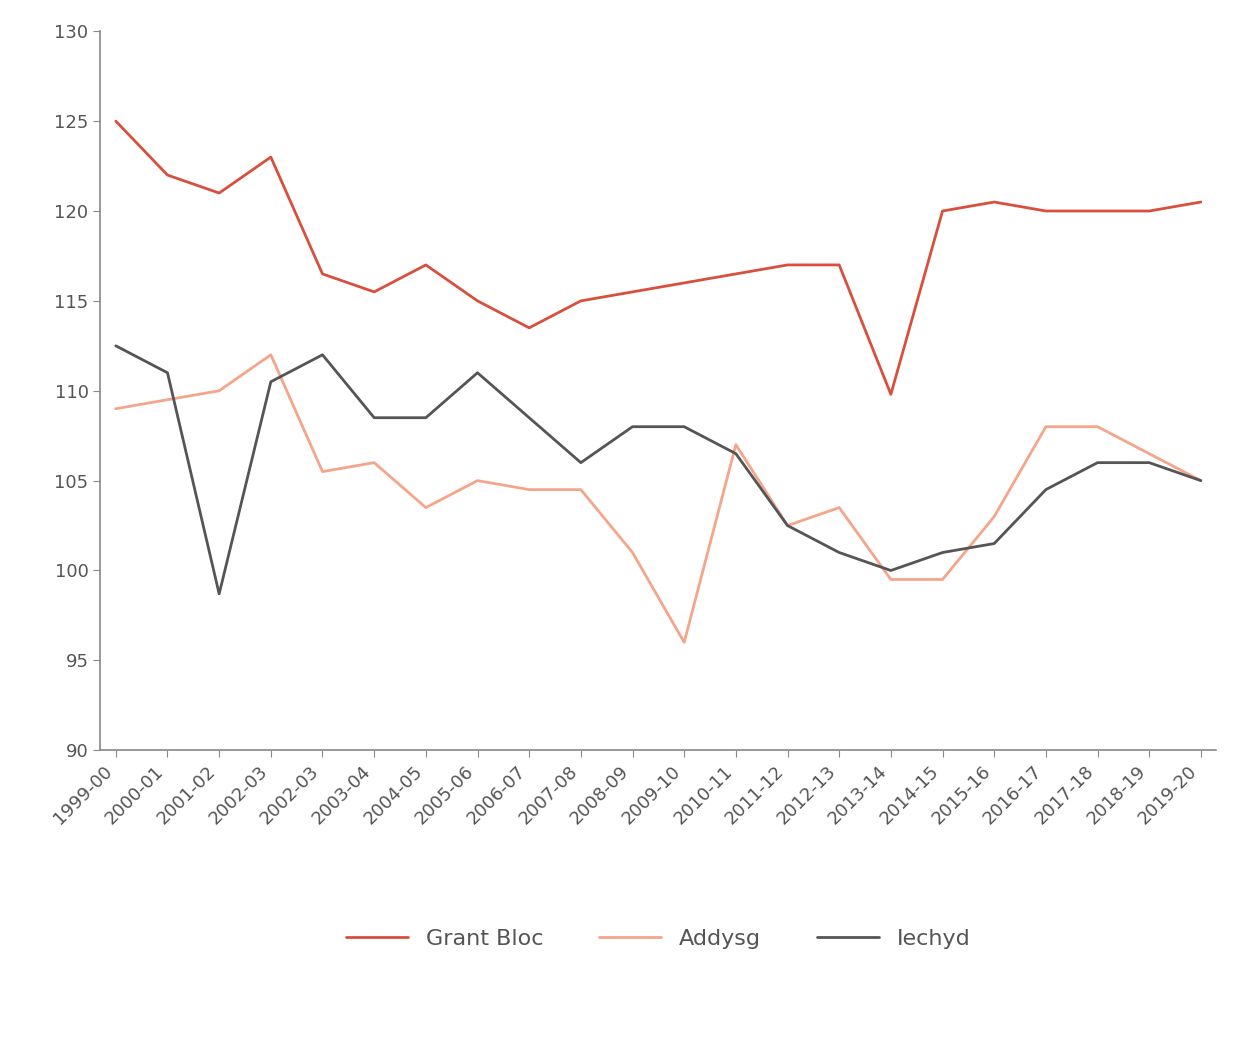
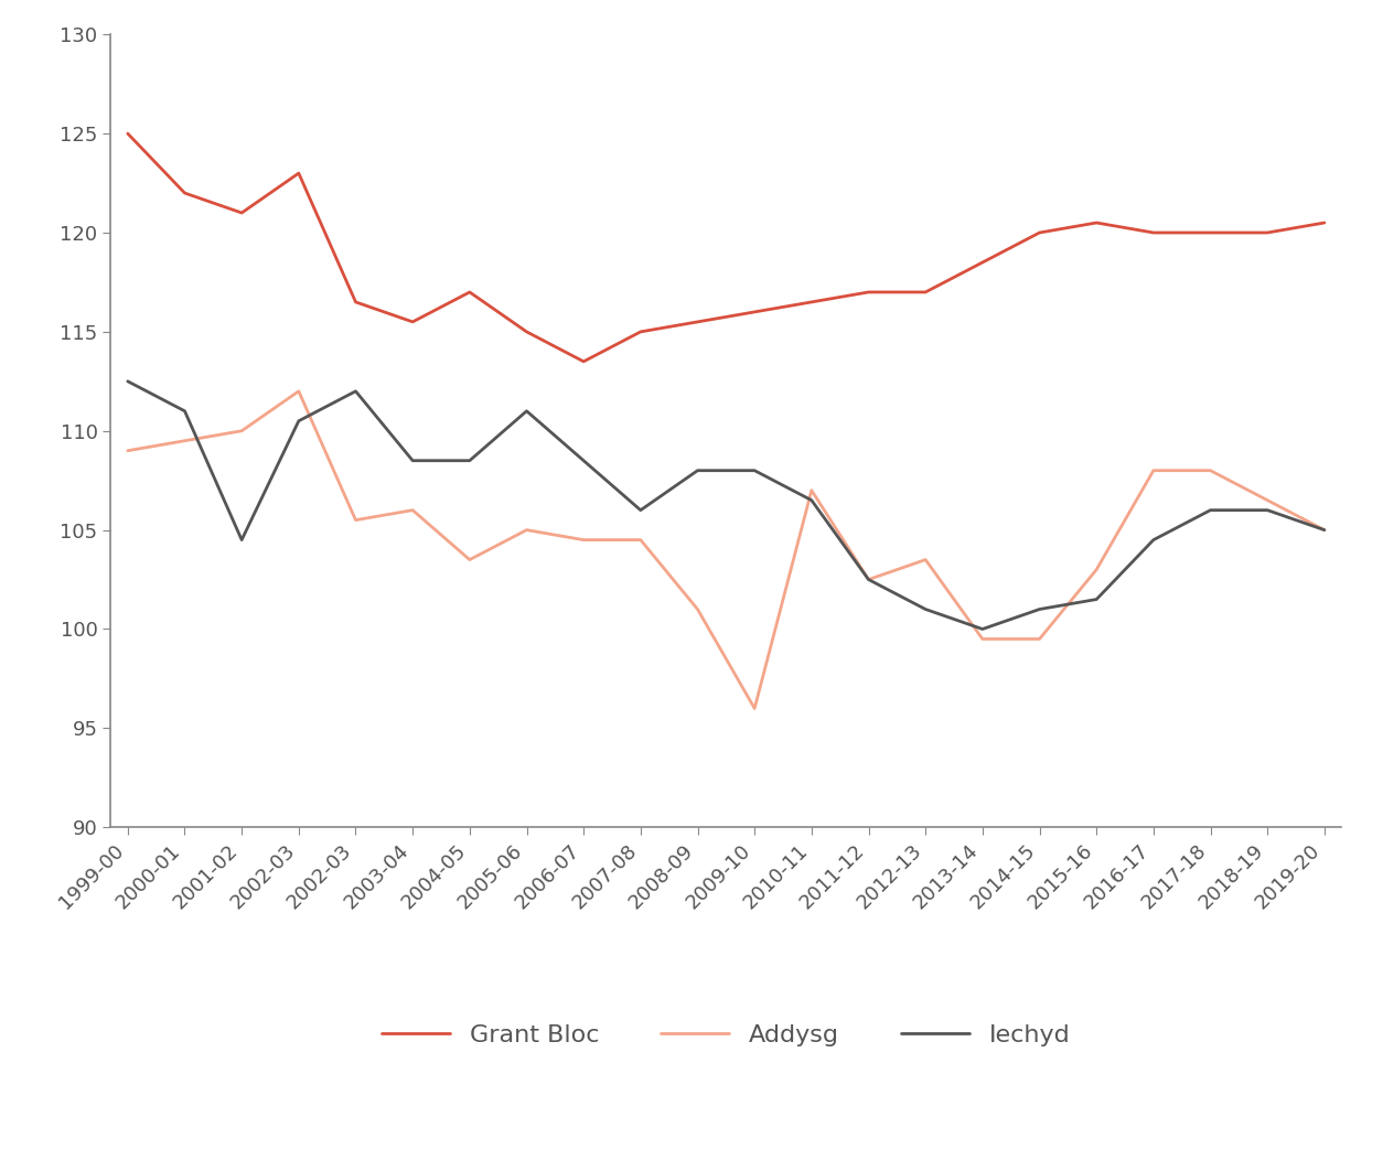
Iechyd/2001-02: 98.7 -> 104.5
Grant Bloc/2013-14: 109.8 -> 118.5
